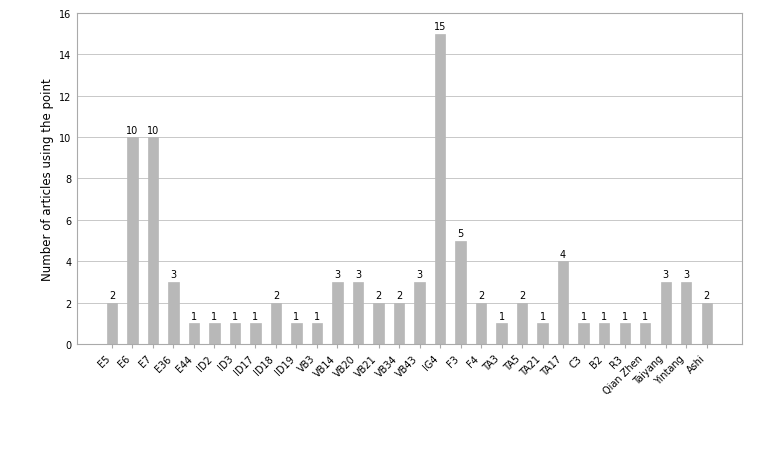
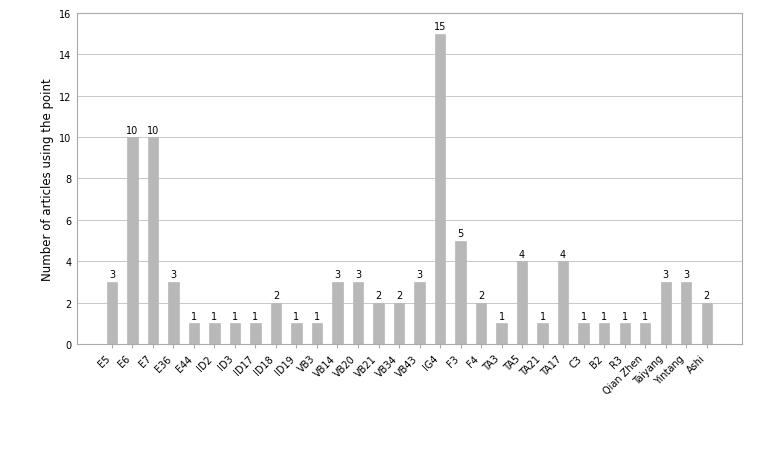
E5: 2 -> 3
TA5: 2 -> 4
